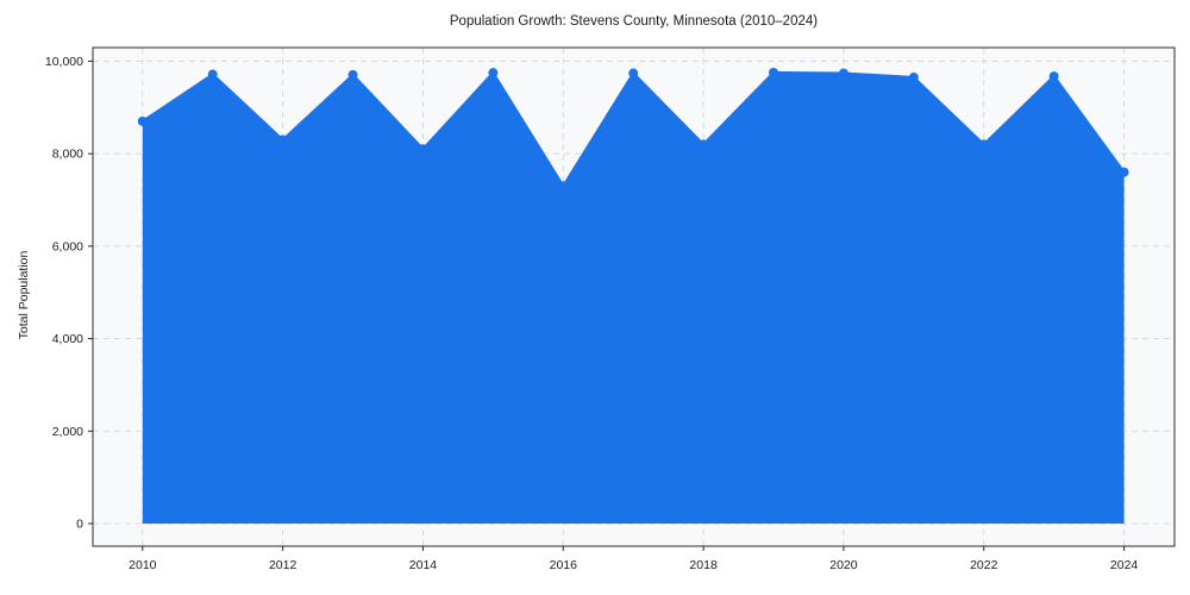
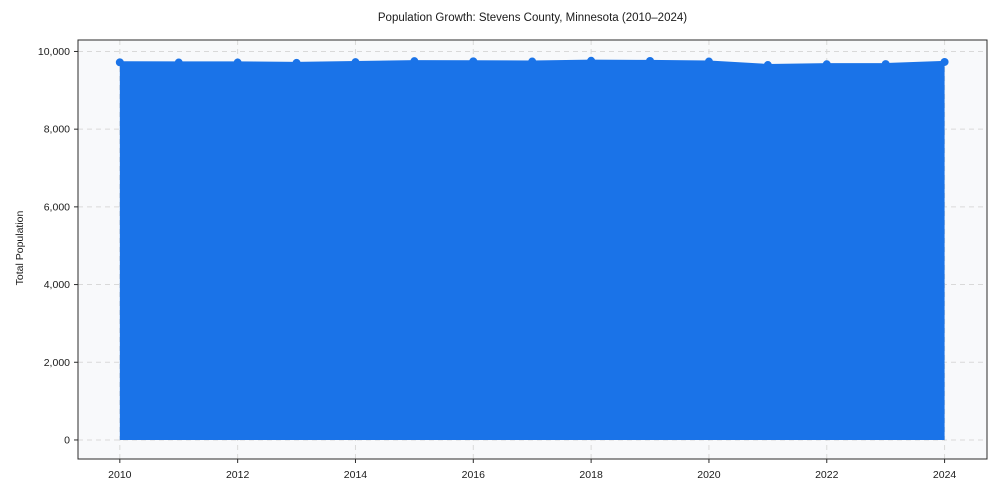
2010: 8700 -> 9700
2012: 8300 -> 9700
2014: 8100 -> 9700
2016: 7300 -> 9700
2018: 8200 -> 9800
2022: 8200 -> 9700
2024: 7600 -> 9700
